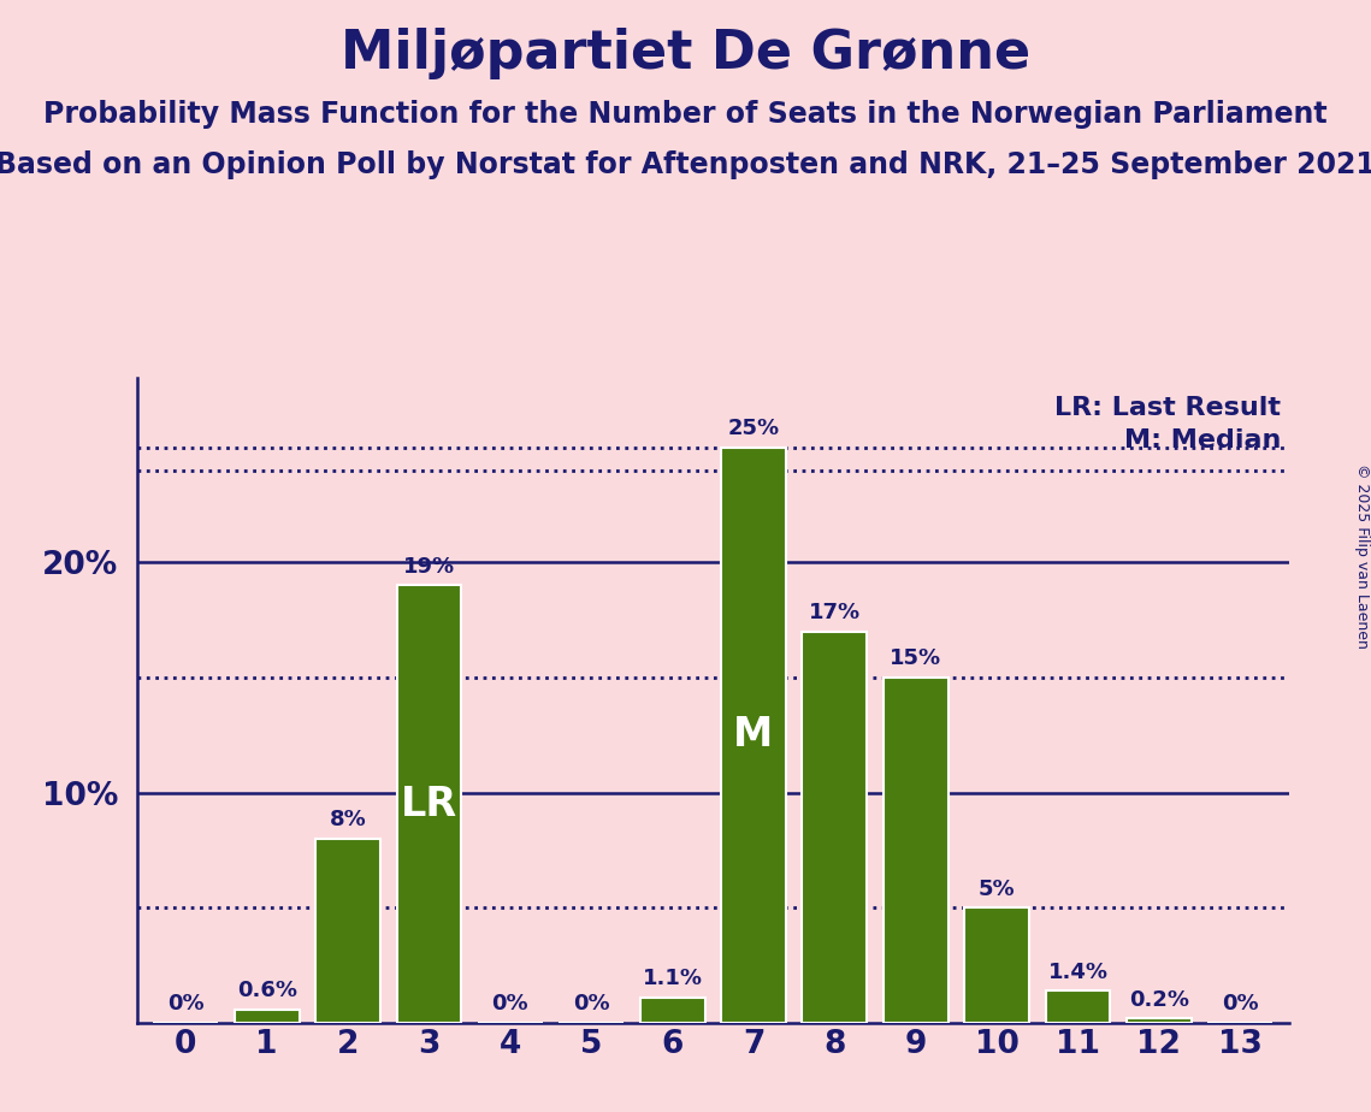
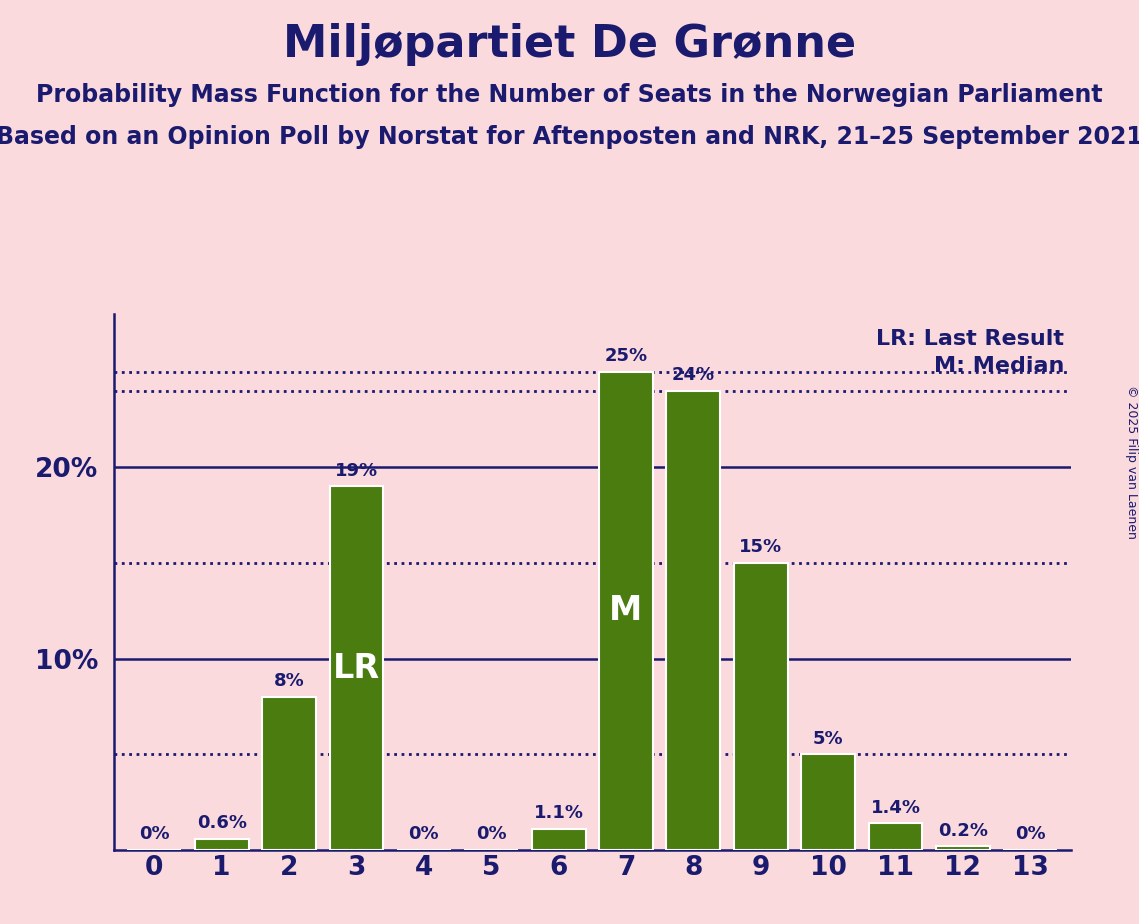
8: 17% -> 24%
